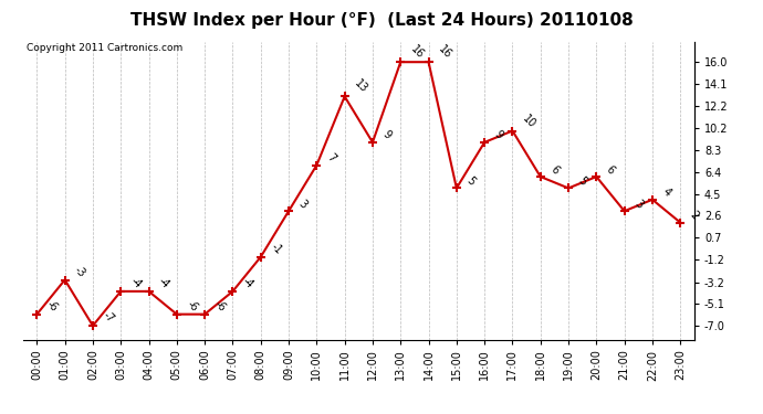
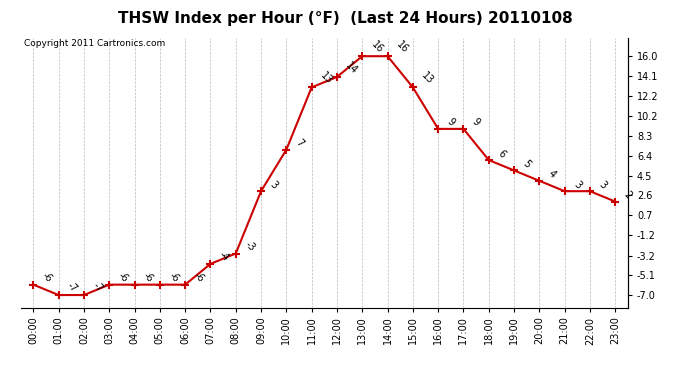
01:00: -3 -> -7
03:00: -4 -> -6
04:00: -4 -> -6
08:00: -1 -> -3
12:00: 9 -> 14
15:00: 5 -> 13
17:00: 10 -> 9
20:00: 6 -> 4
22:00: 4 -> 3
